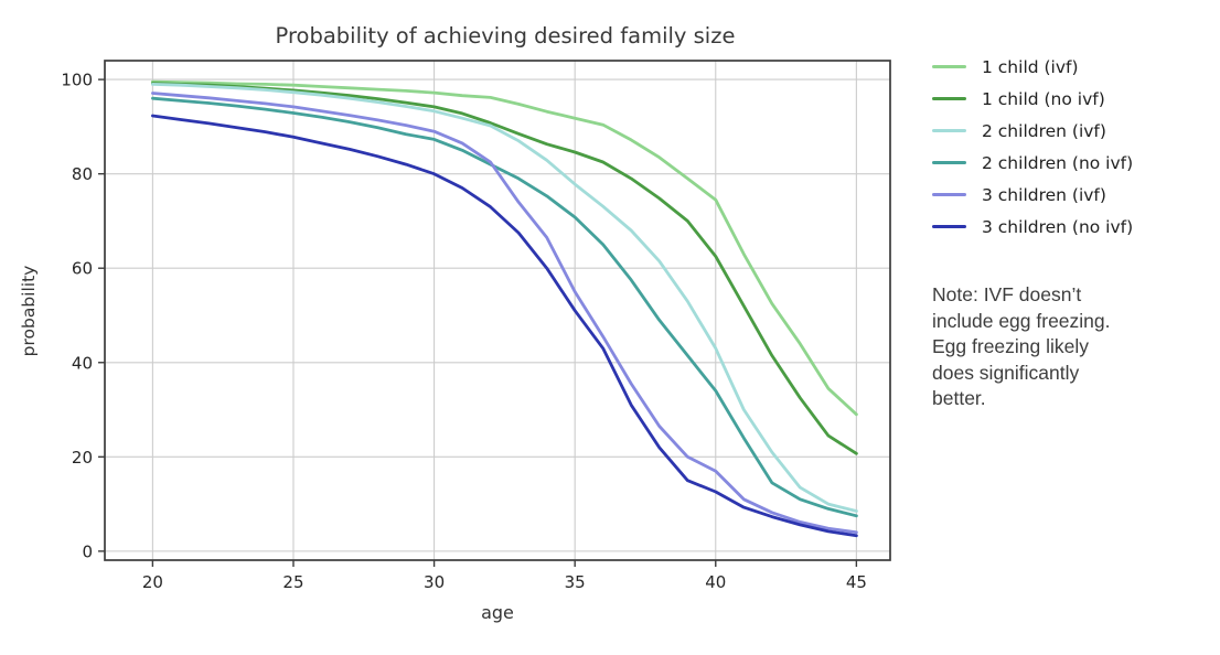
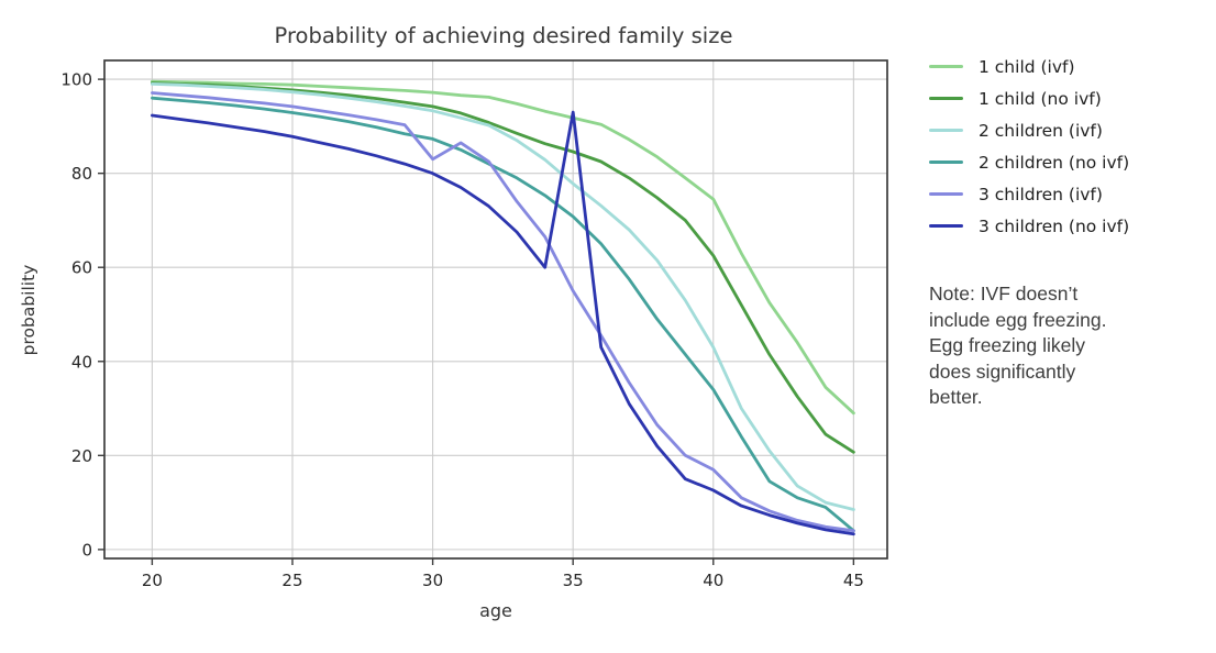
3 children (ivf)/30: 89 -> 83
3 children (no ivf)/35: 51 -> 93
2 children (no ivf)/45: 8 -> 4
